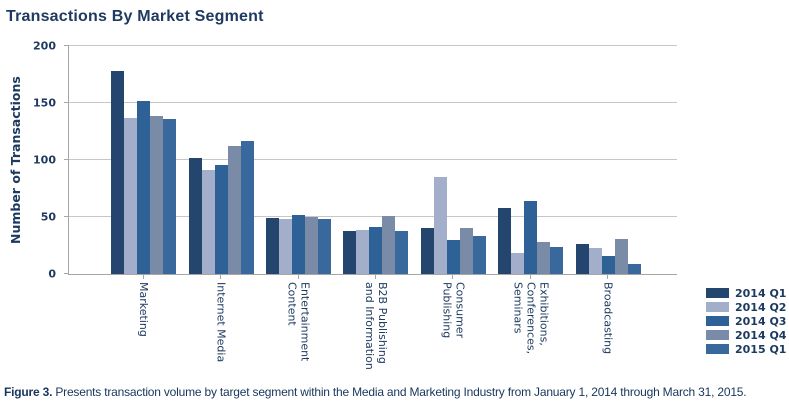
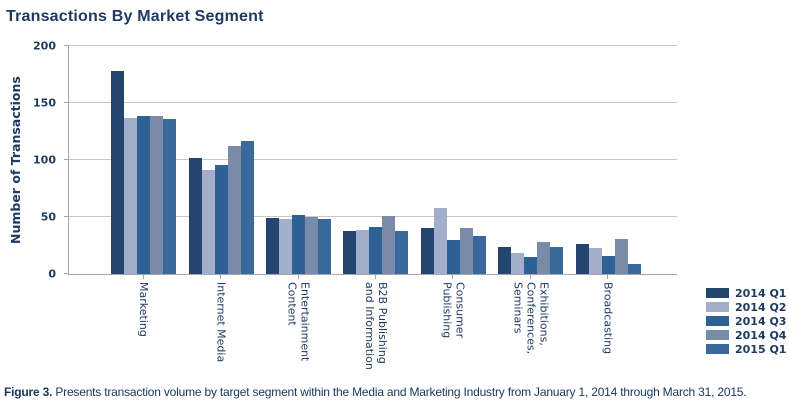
2014 Q3/Marketing: 152 -> 139
2014 Q2/Consumer Publishing: 85 -> 58
2014 Q1/Exhibitions, Conferences, Seminars: 58 -> 24
2014 Q3/Exhibitions, Conferences, Seminars: 64 -> 15
